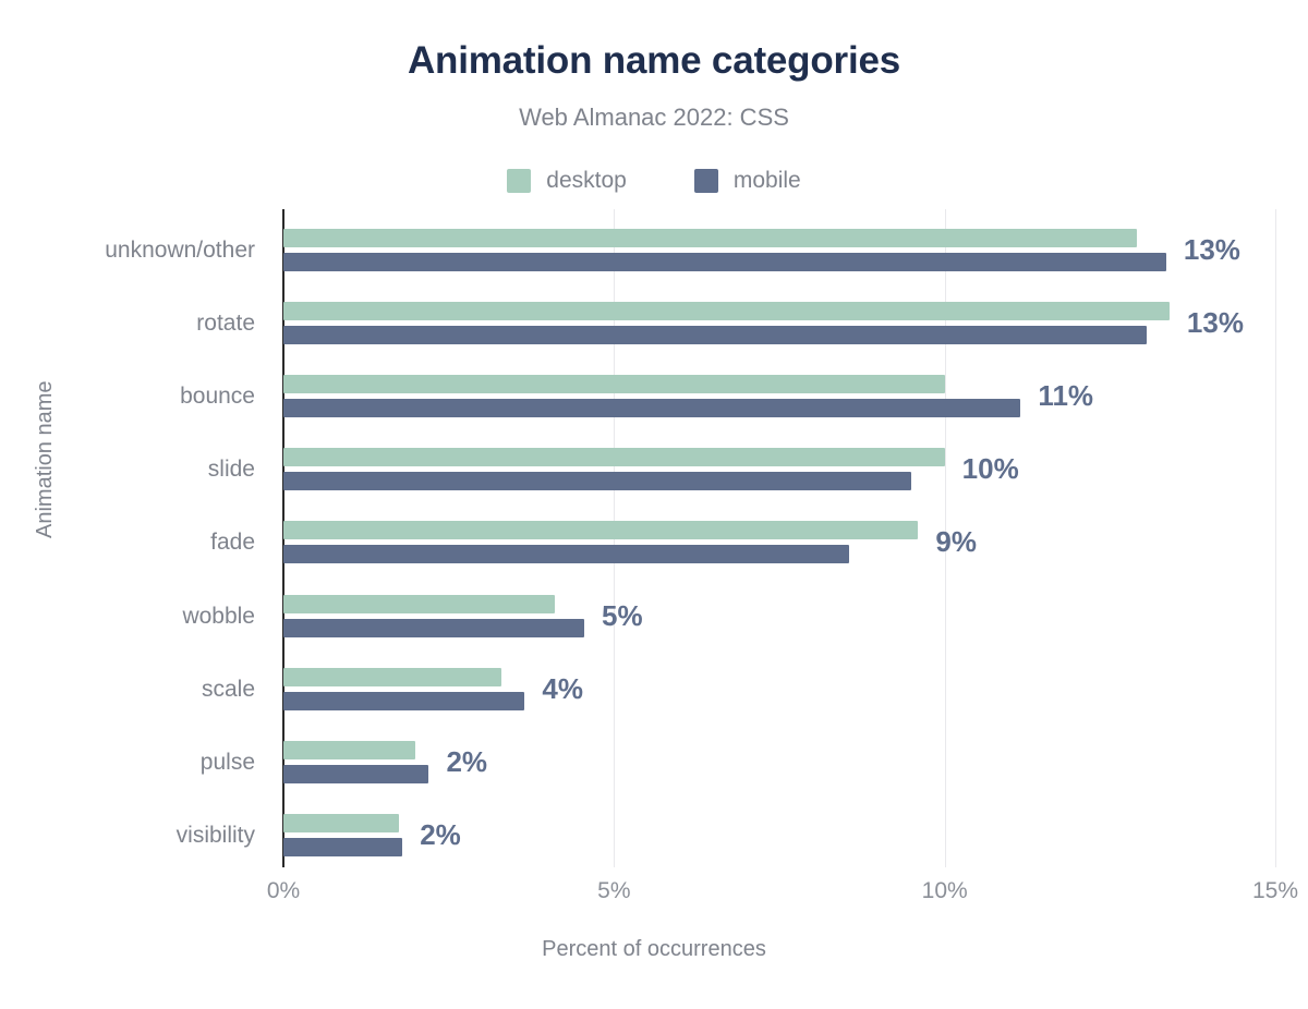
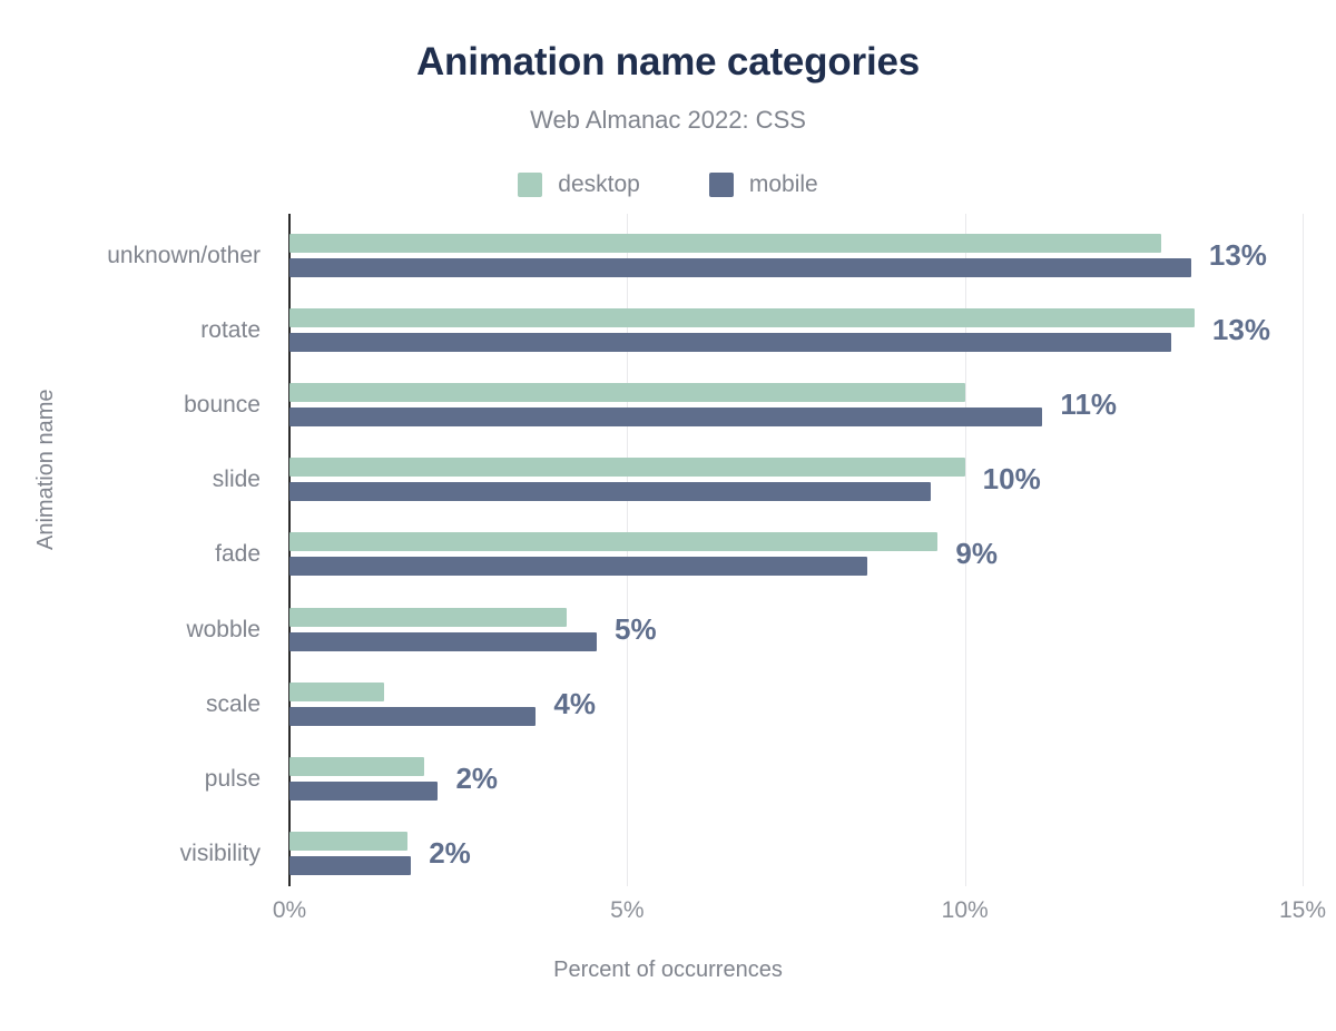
desktop/scale: 3.3% -> 1.4%
